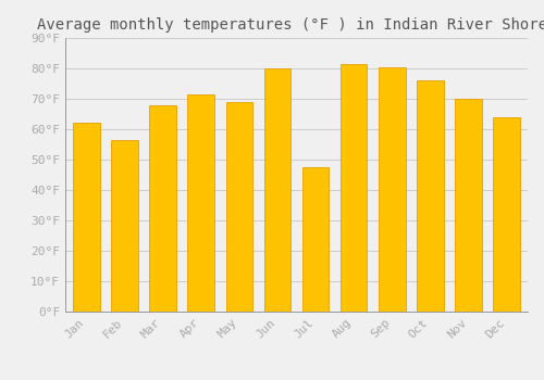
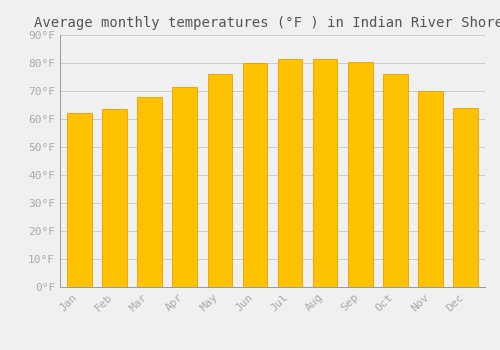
Feb: 56.5°F -> 63.5°F
May: 69.0°F -> 76.0°F
Jul: 47.5°F -> 81.5°F
